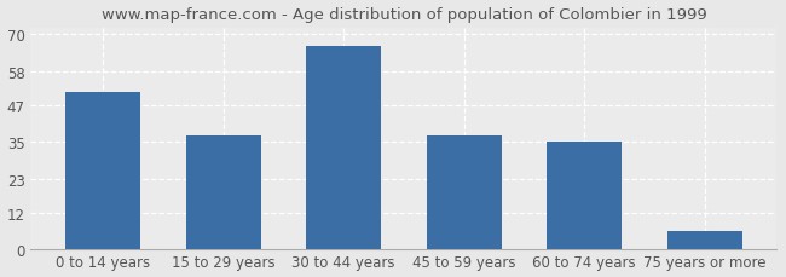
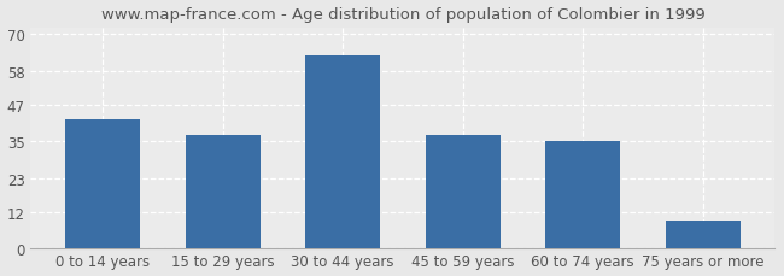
0 to 14 years: 51 -> 42
30 to 44 years: 66 -> 63
75 years or more: 6 -> 9
